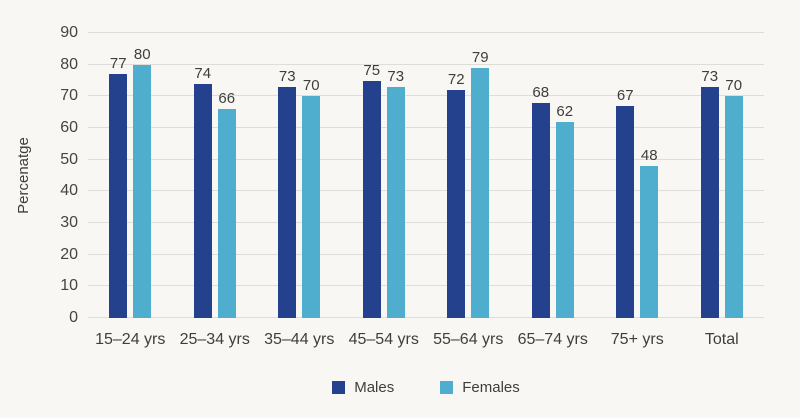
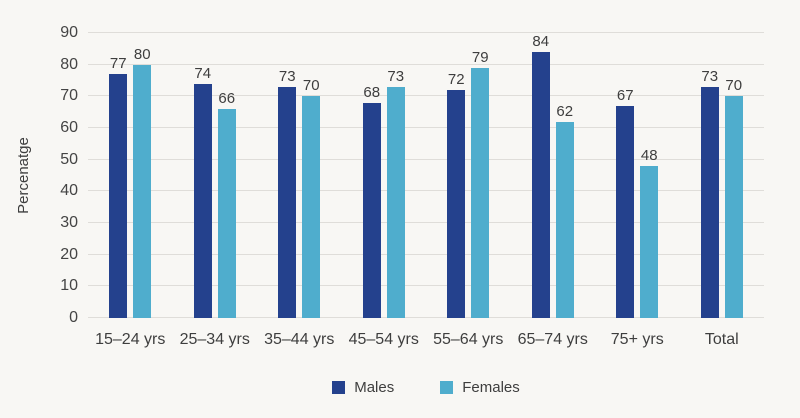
Males/45–54 yrs: 75 -> 68
Males/65–74 yrs: 68 -> 84
